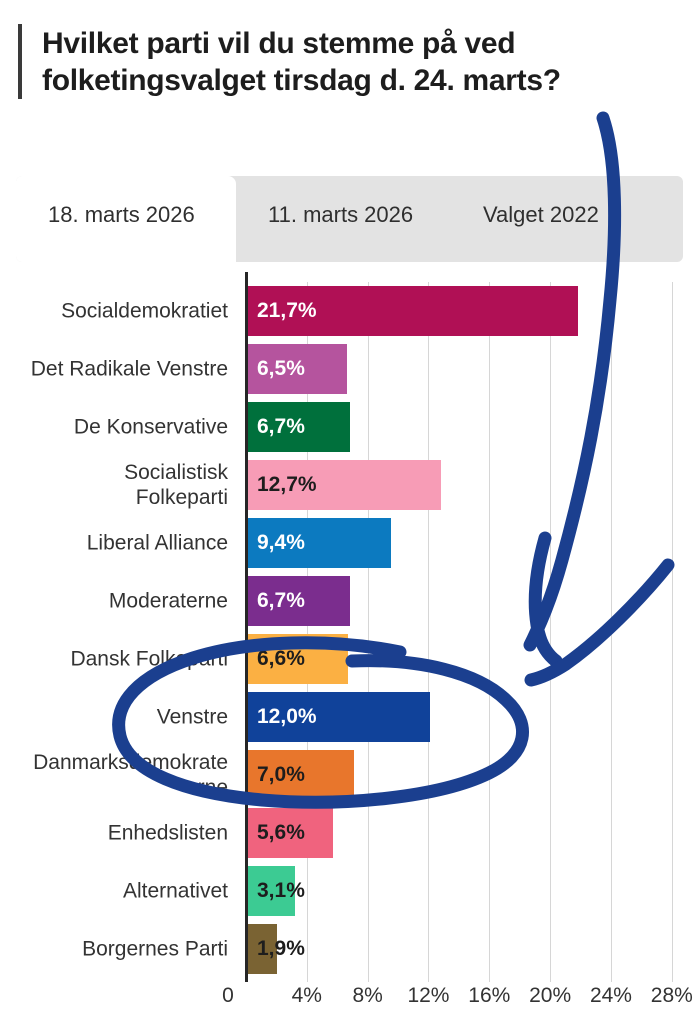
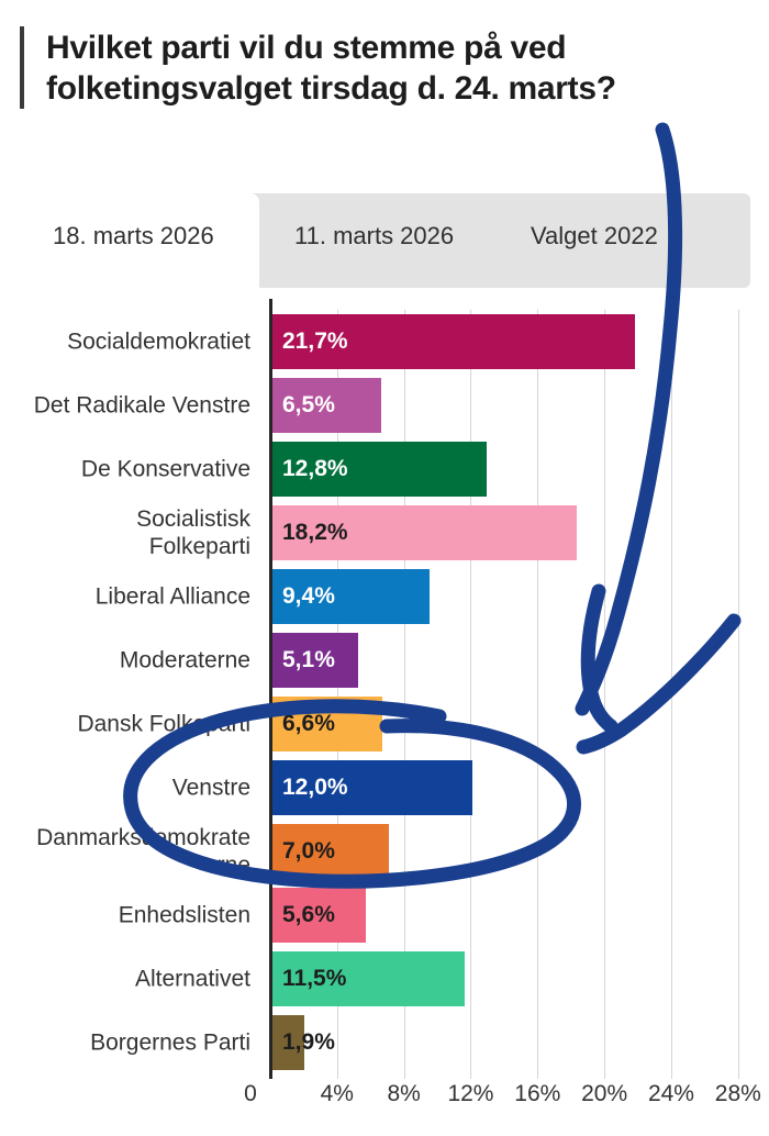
De Konservative: 6,7% -> 12,8%
Socialistisk Folkeparti: 12,7% -> 18,2%
Moderaterne: 6,7% -> 5,1%
Alternativet: 3,1% -> 11,5%
